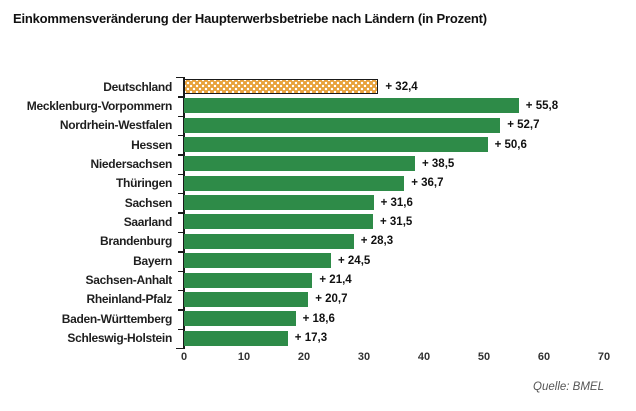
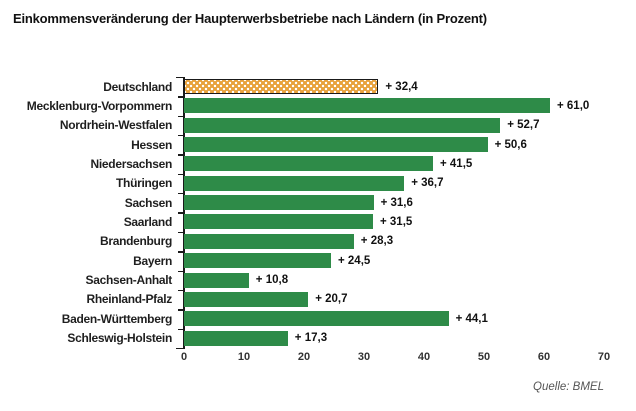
Mecklenburg-Vorpommern: 55,8 -> 61,0
Niedersachsen: 38,5 -> 41,5
Sachsen-Anhalt: 21,4 -> 10,8
Baden-Württemberg: 18,6 -> 44,1
